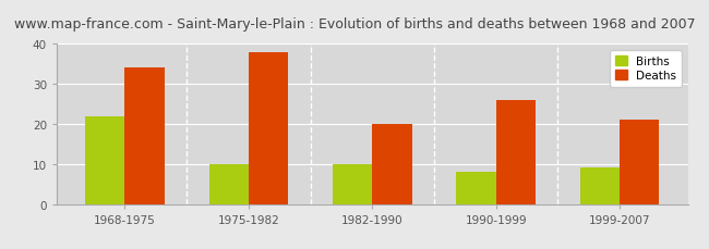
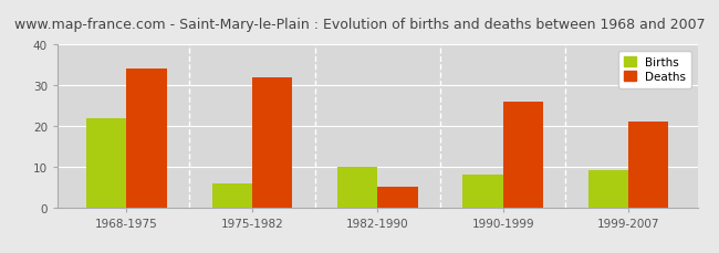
Births/1975-1982: 10 -> 6
Deaths/1975-1982: 38 -> 32
Deaths/1982-1990: 20 -> 5
